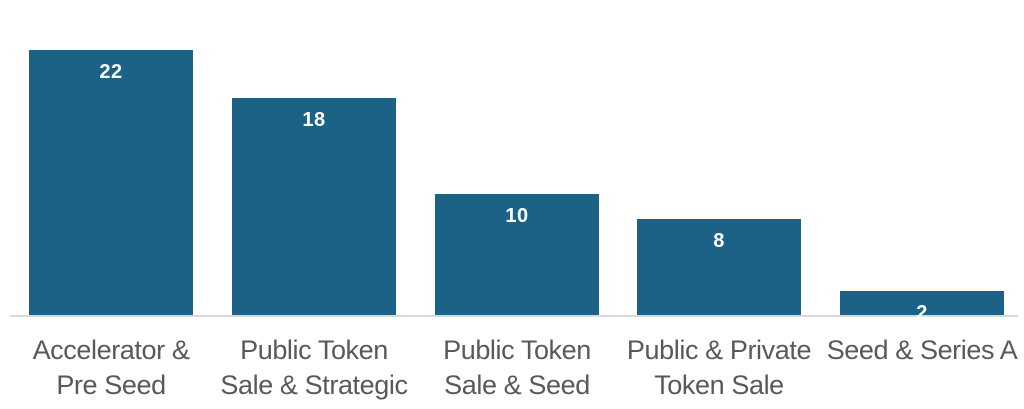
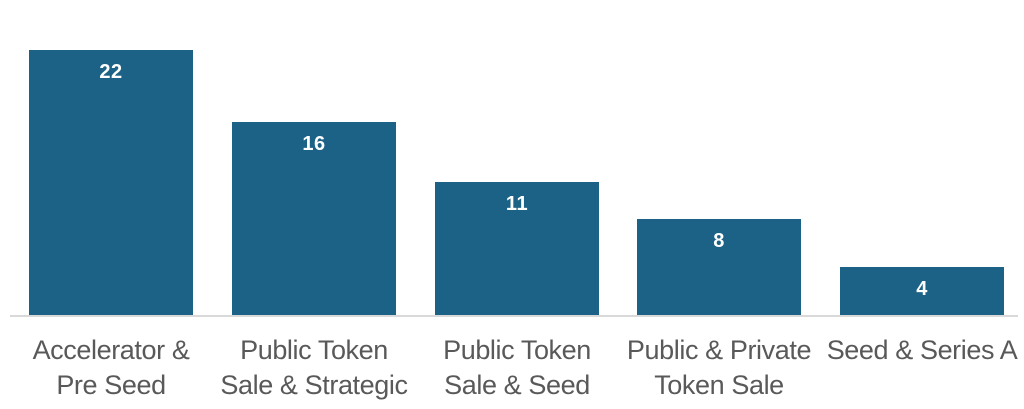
Public Token Sale & Strategic: 18 -> 16
Public Token Sale & Seed: 10 -> 11
Seed & Series A: 2 -> 4
